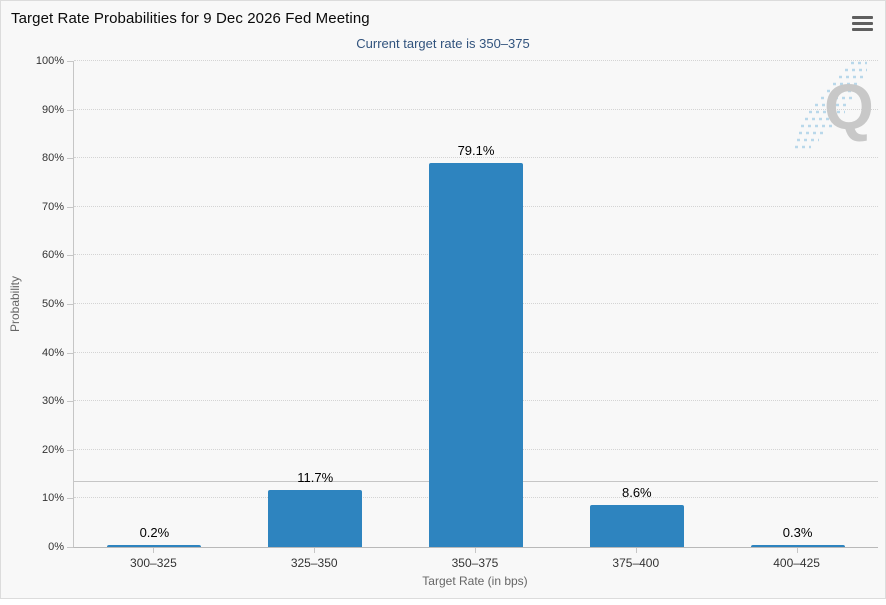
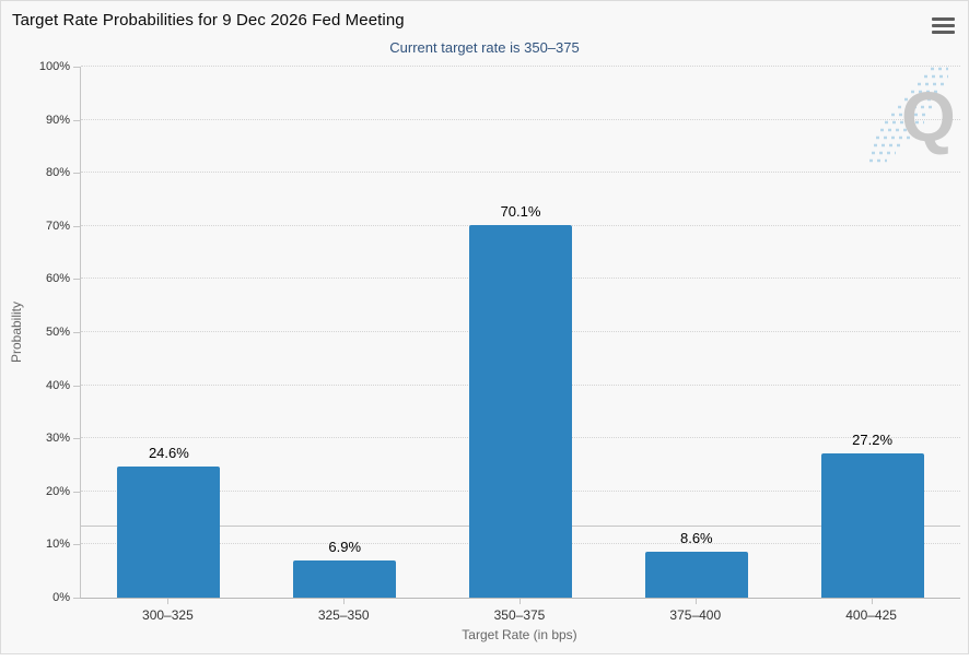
300–325: 0.2% -> 24.6%
325–350: 11.7% -> 6.9%
350–375: 79.1% -> 70.1%
400–425: 0.3% -> 27.2%
